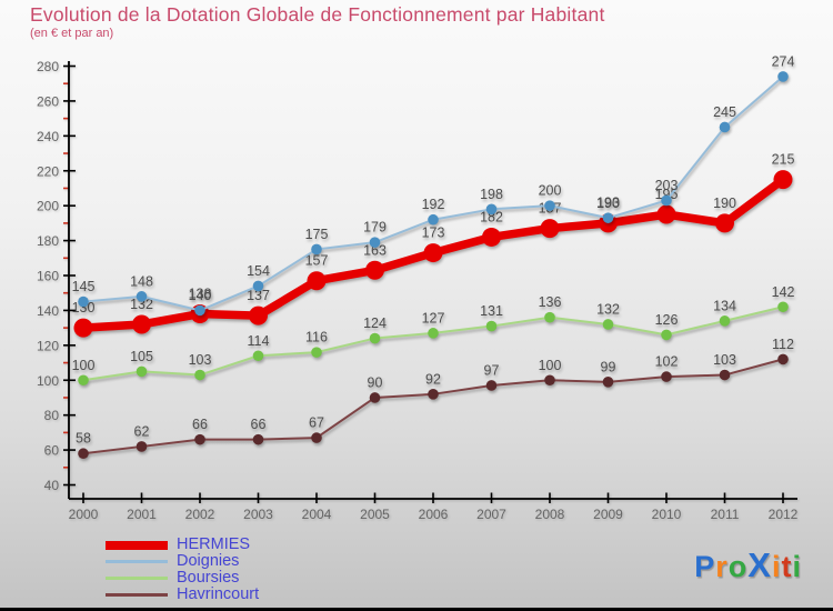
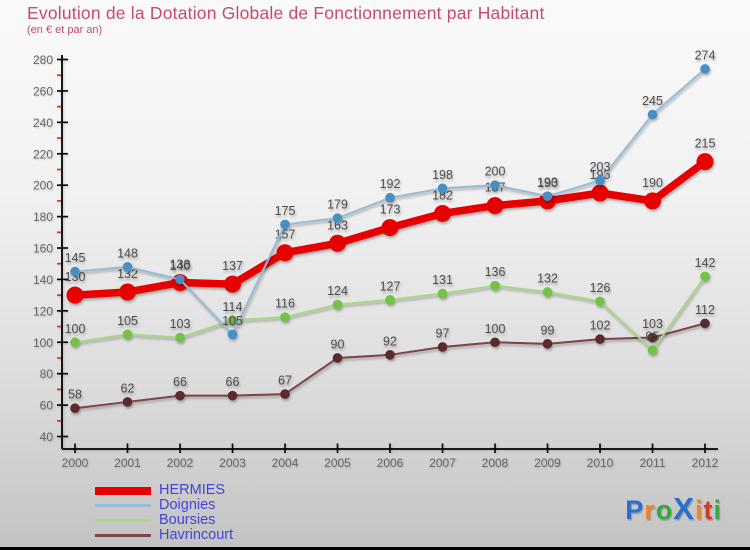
Doignies/2003: 154 -> 105
Boursies/2011: 134 -> 95
